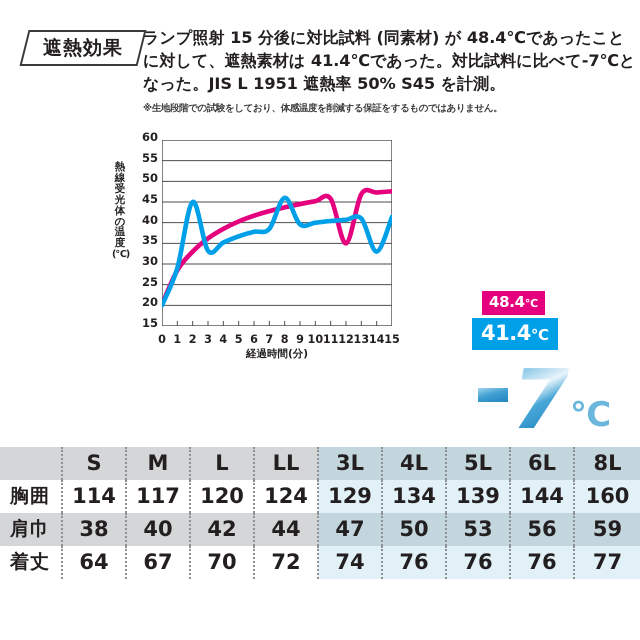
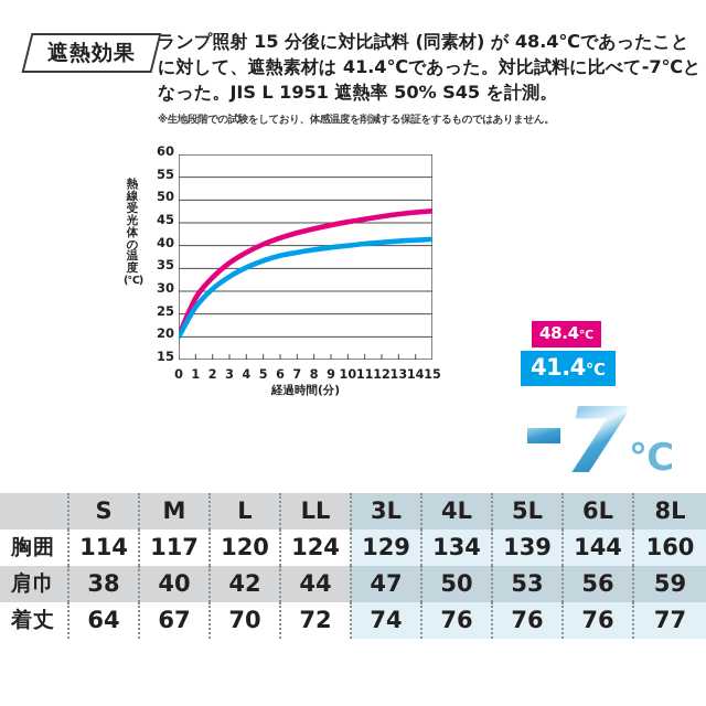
チタンコーティング有/1: 29 -> 26
チタンコーティング有/2: 45 -> 30
チタンコーティング有/8: 46 -> 39
チタンコーティング無/12: 35 -> 46
チタンコーティング有/14: 33 -> 41
